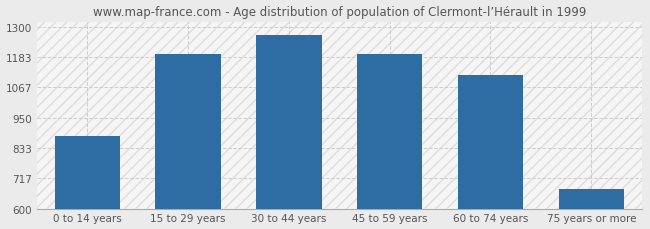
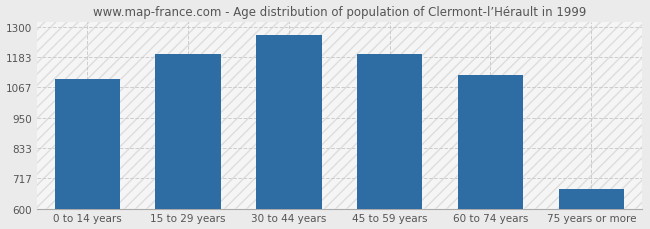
0 to 14 years: 880 -> 1100
